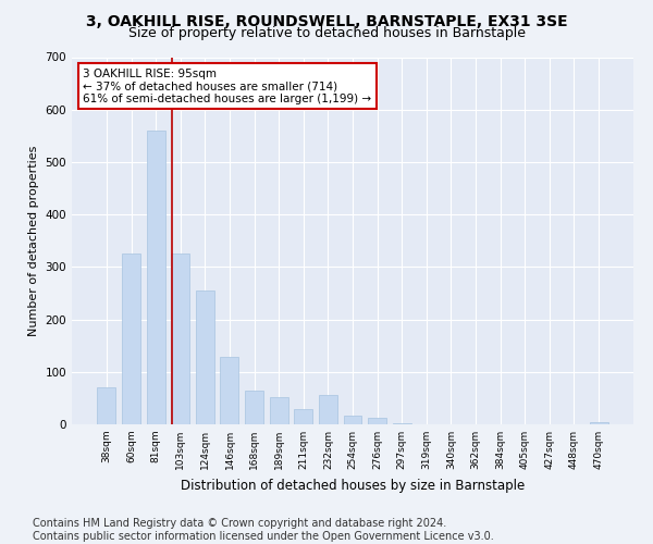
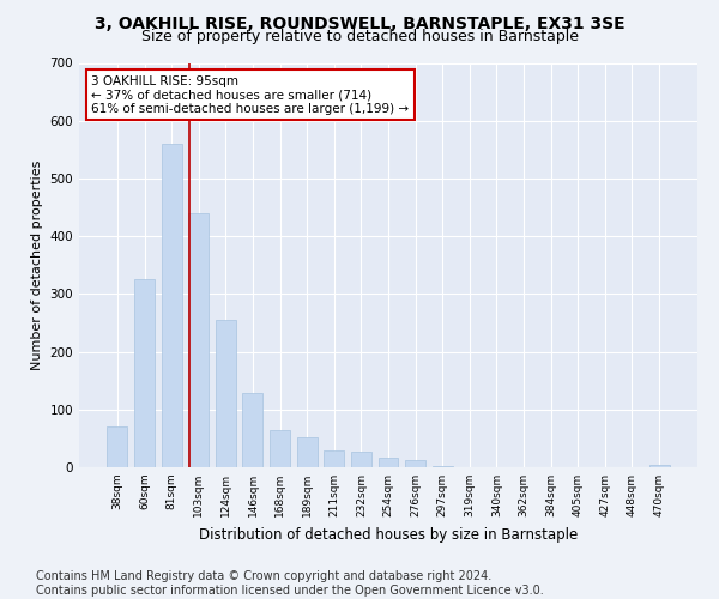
103sqm: 325 -> 440
232sqm: 55 -> 28
